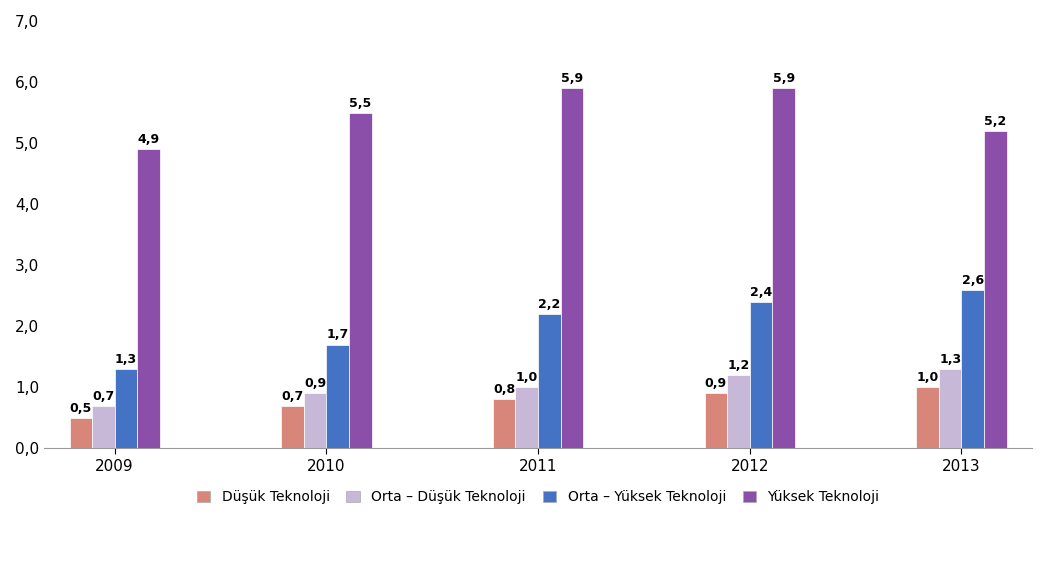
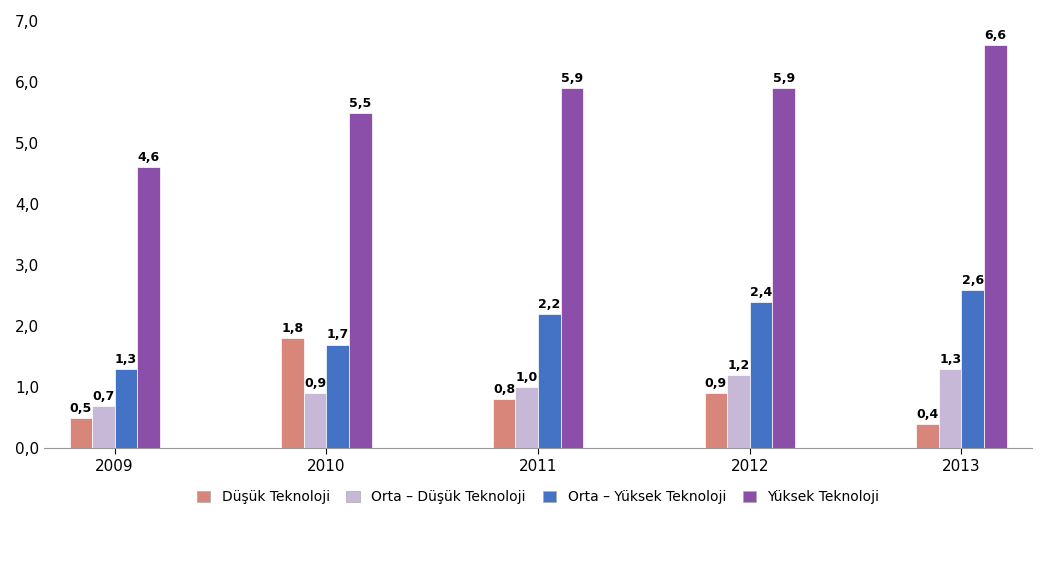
Yüksek Teknoloji/2009: 4,9 -> 4,6
Düşük Teknoloji/2010: 0,7 -> 1,8
Düşük Teknoloji/2013: 1,0 -> 0,4
Yüksek Teknoloji/2013: 5,2 -> 6,6
